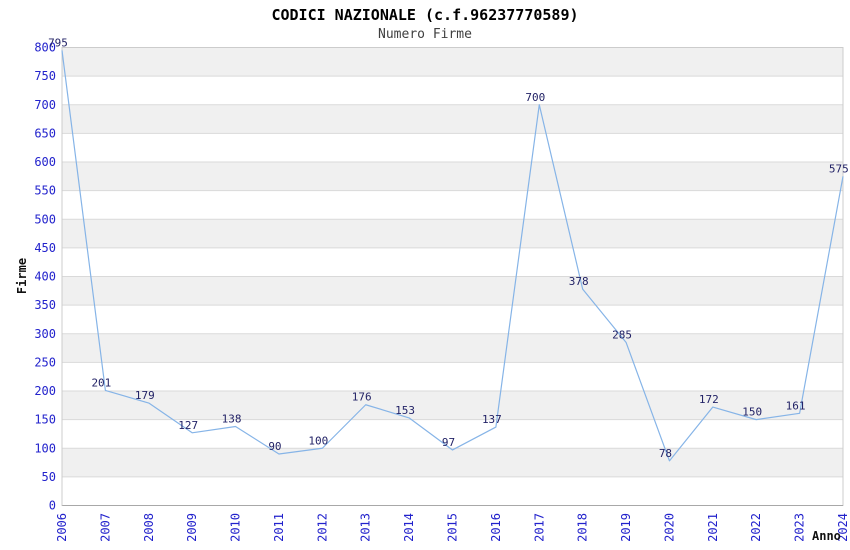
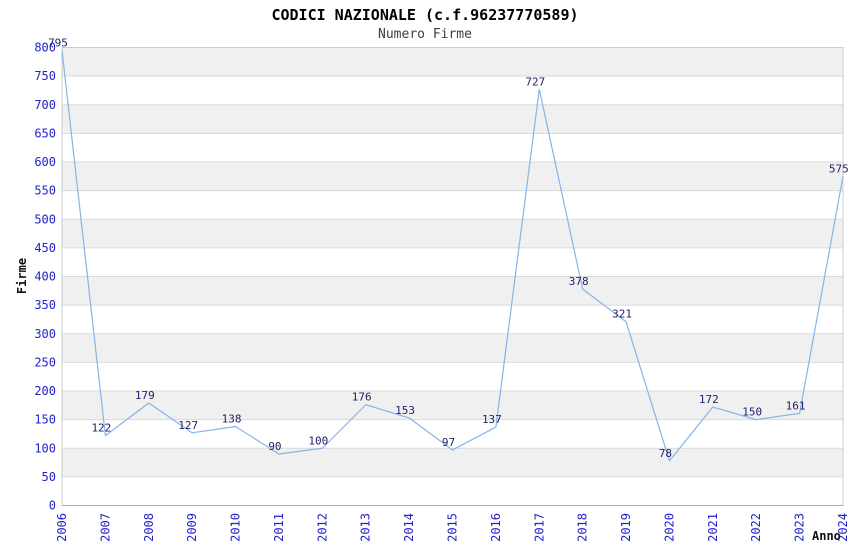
2007: 201 -> 122
2017: 700 -> 727
2019: 285 -> 321
